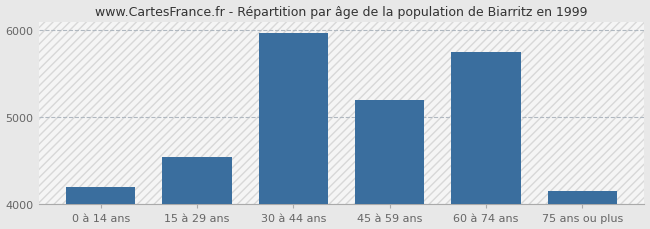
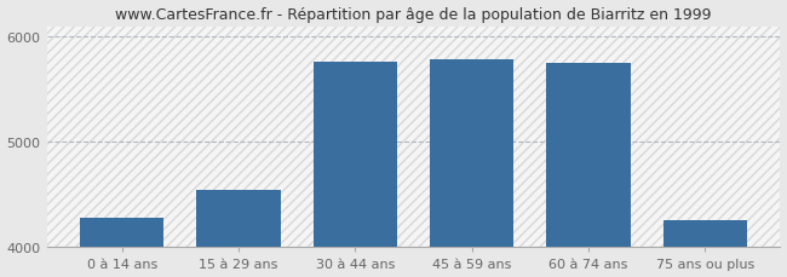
0 à 14 ans: 4200 -> 4280
30 à 44 ans: 5970 -> 5760
45 à 59 ans: 5200 -> 5780
75 ans ou plus: 4150 -> 4260
